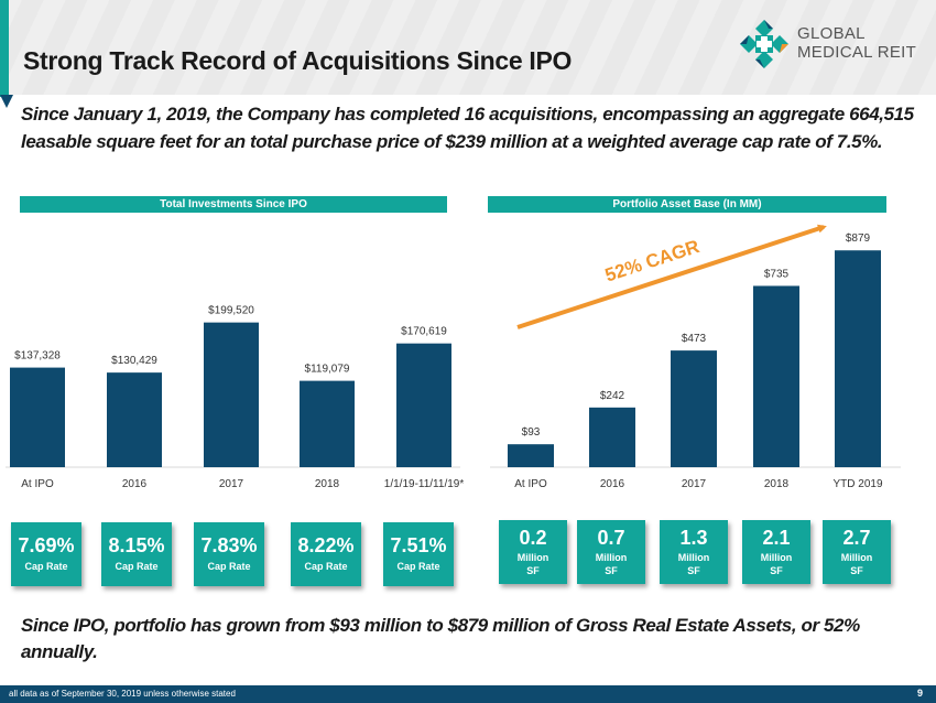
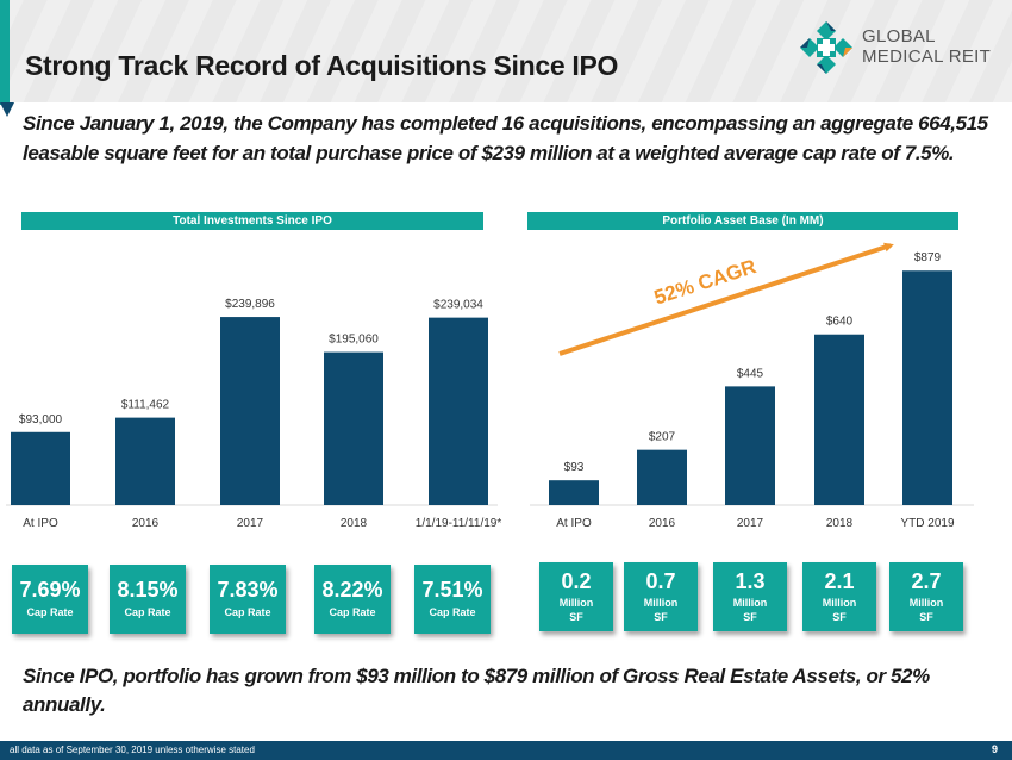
Total Investments Since IPO/At IPO: $137,328 -> $93,000
Total Investments Since IPO/2016: $130,429 -> $111,462
Total Investments Since IPO/2017: $199,520 -> $239,896
Total Investments Since IPO/2018: $119,079 -> $195,060
Total Investments Since IPO/1/1/19-11/11/19*: $170,619 -> $239,034
Portfolio Asset Base (In MM)/2016: $242 -> $207
Portfolio Asset Base (In MM)/2017: $473 -> $445
Portfolio Asset Base (In MM)/2018: $735 -> $640
